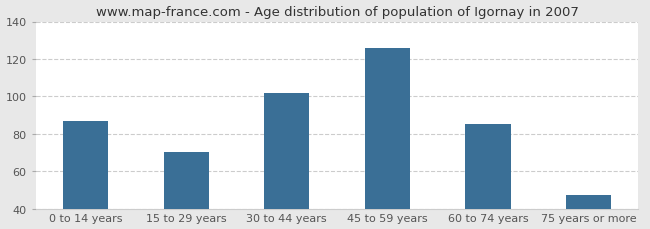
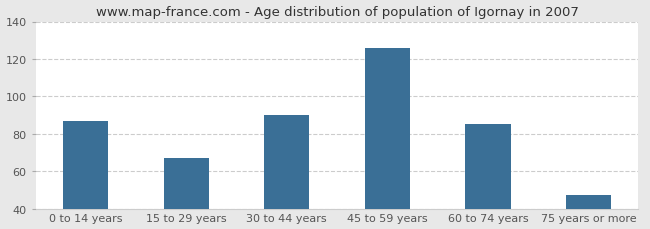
15 to 29 years: 70 -> 67
30 to 44 years: 102 -> 90
